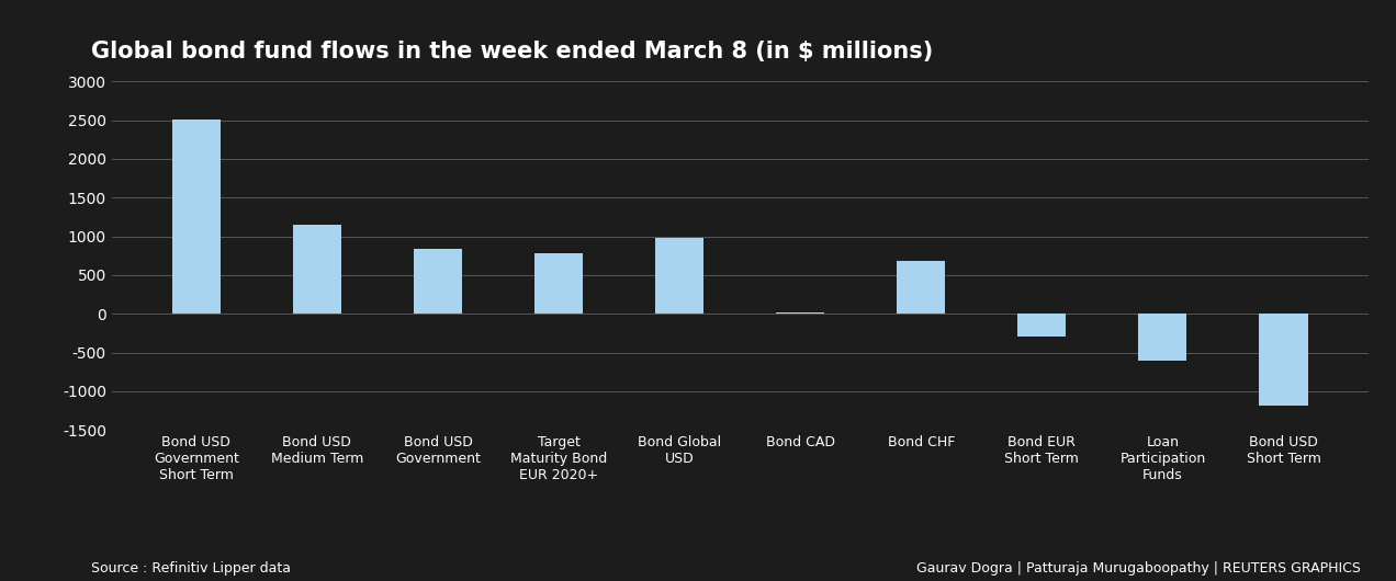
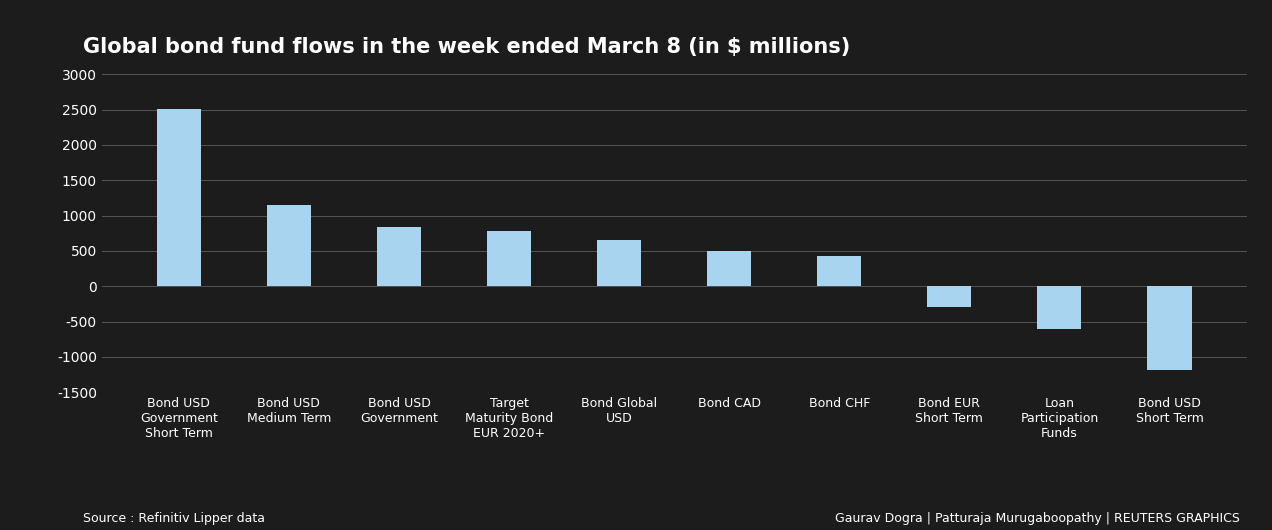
Bond Global USD: 980 -> 660
Bond CAD: 20 -> 500
Bond CHF: 680 -> 430
